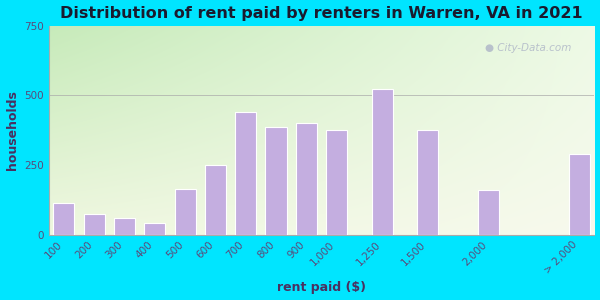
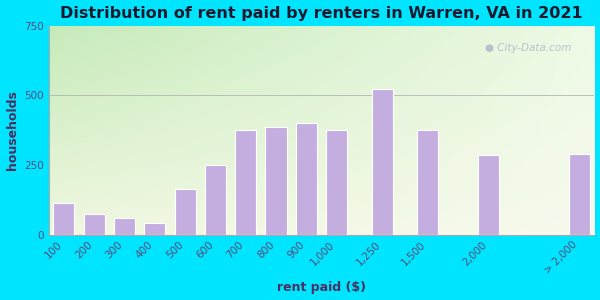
700: 440 -> 375
2,000: 160 -> 285
